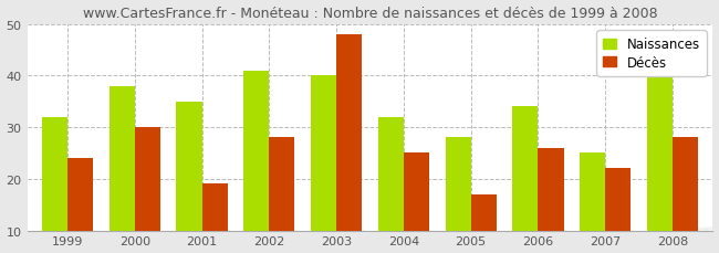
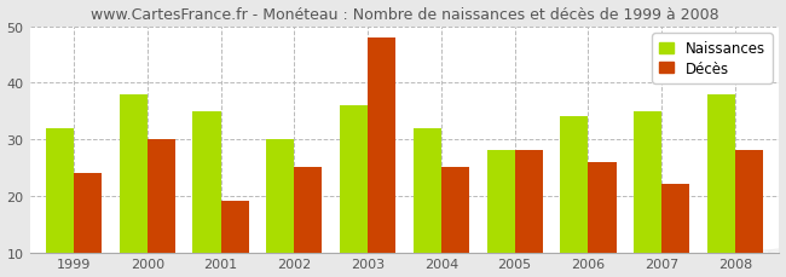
Naissances/2002: 41 -> 30
Décès/2002: 28 -> 25
Naissances/2003: 40 -> 36
Décès/2005: 17 -> 28
Naissances/2007: 25 -> 35
Naissances/2008: 40 -> 38
